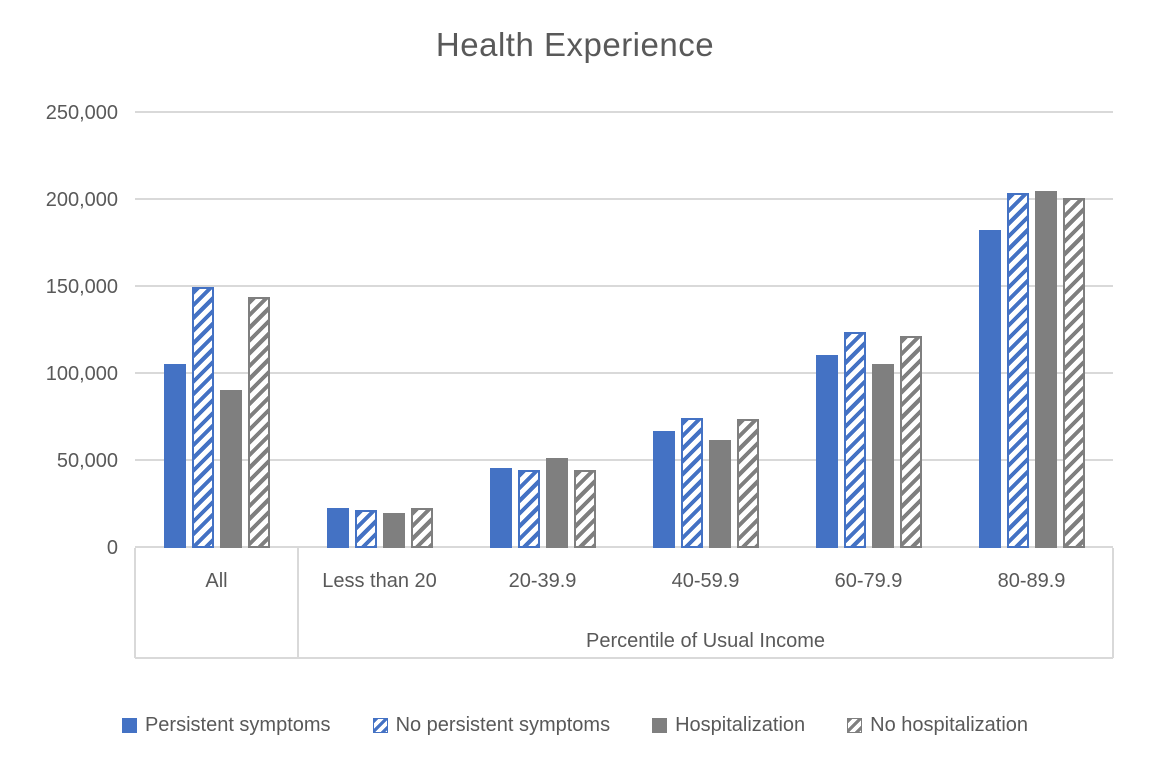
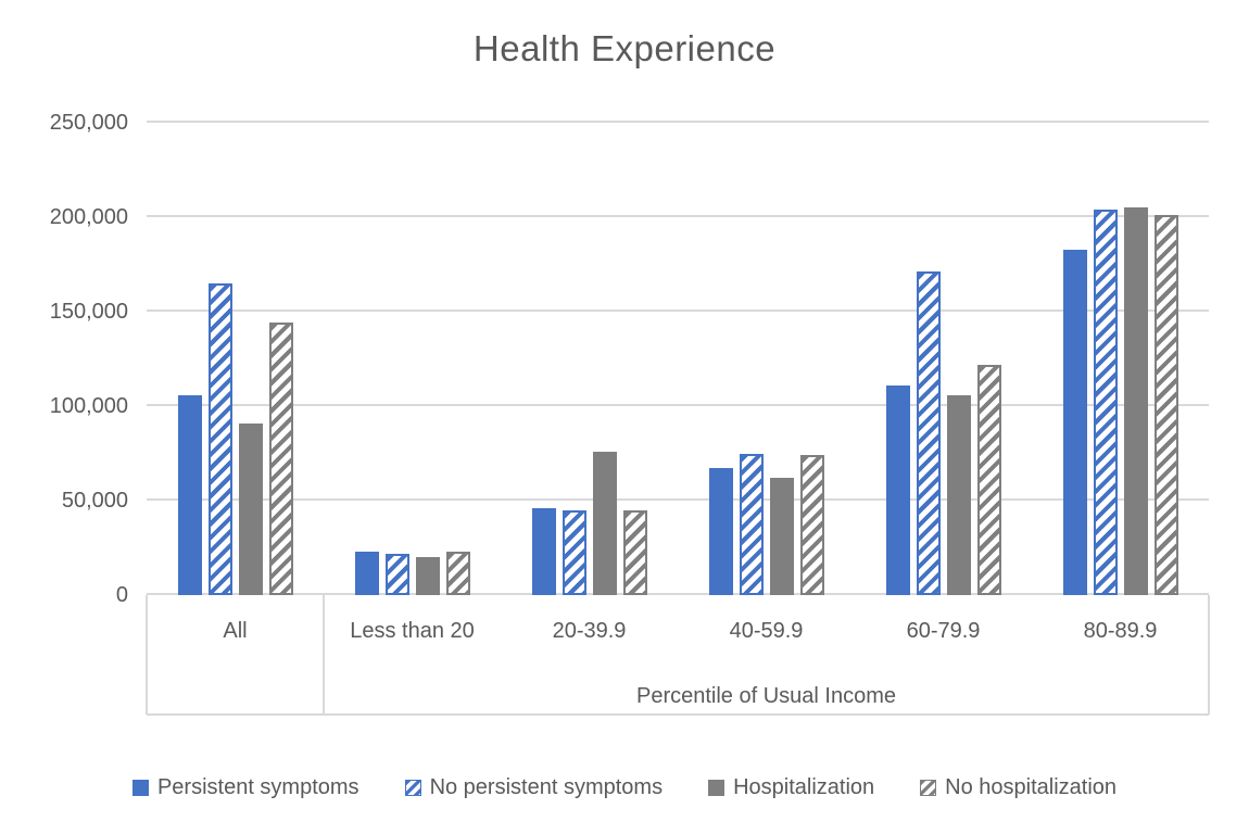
No persistent symptoms/All: 150000 -> 165000
Hospitalization/20-39.9: 52000 -> 76000
No persistent symptoms/60-79.9: 124000 -> 171000
